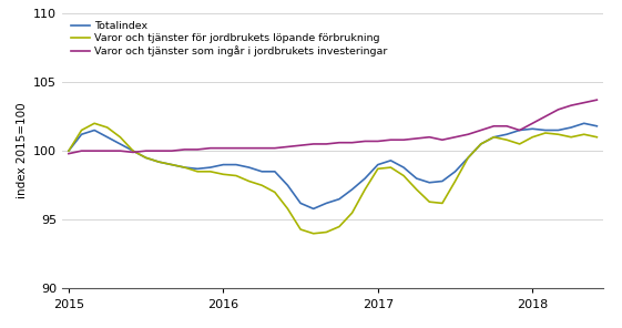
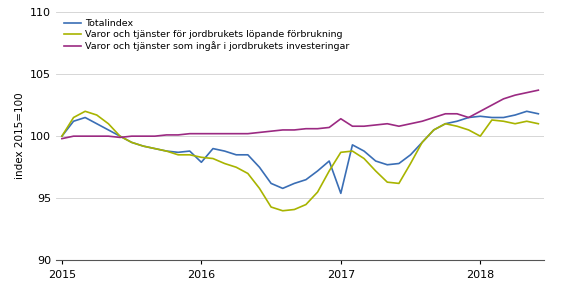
Totalindex/2016: 99.0 -> 97.9
Totalindex/2017: 99.0 -> 95.4
Varor och tjänster som ingår i jordbrukets investeringar/2017: 100.7 -> 101.4
Varor och tjänster för jordbrukets löpande förbrukning/2018: 101.0 -> 100.0
